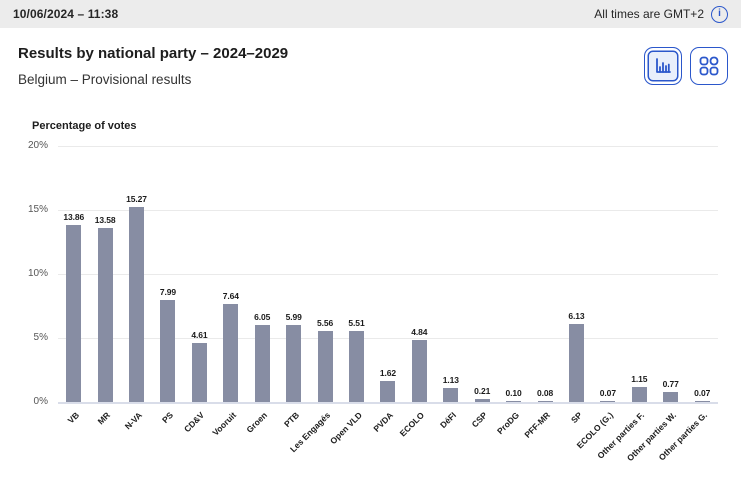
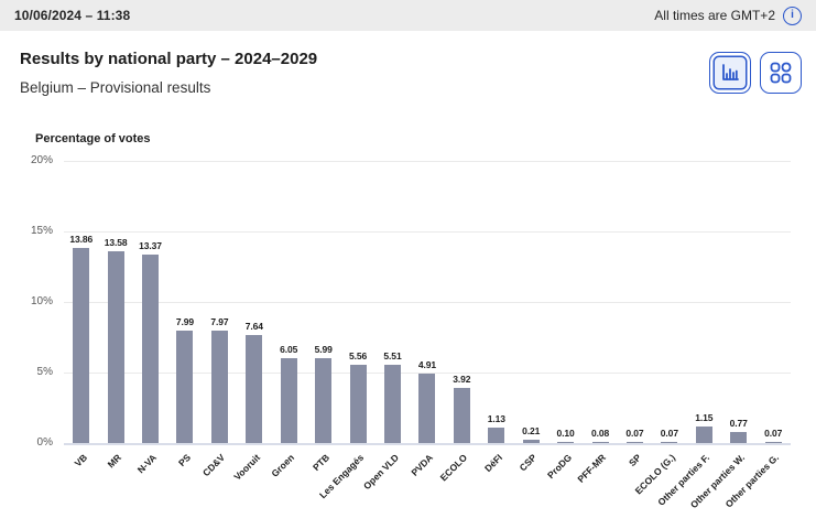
N-VA: 15.27 -> 13.37
CD&V: 4.61 -> 7.97
PVDA: 1.62 -> 4.91
ECOLO: 4.84 -> 3.92
SP: 6.13 -> 0.07
